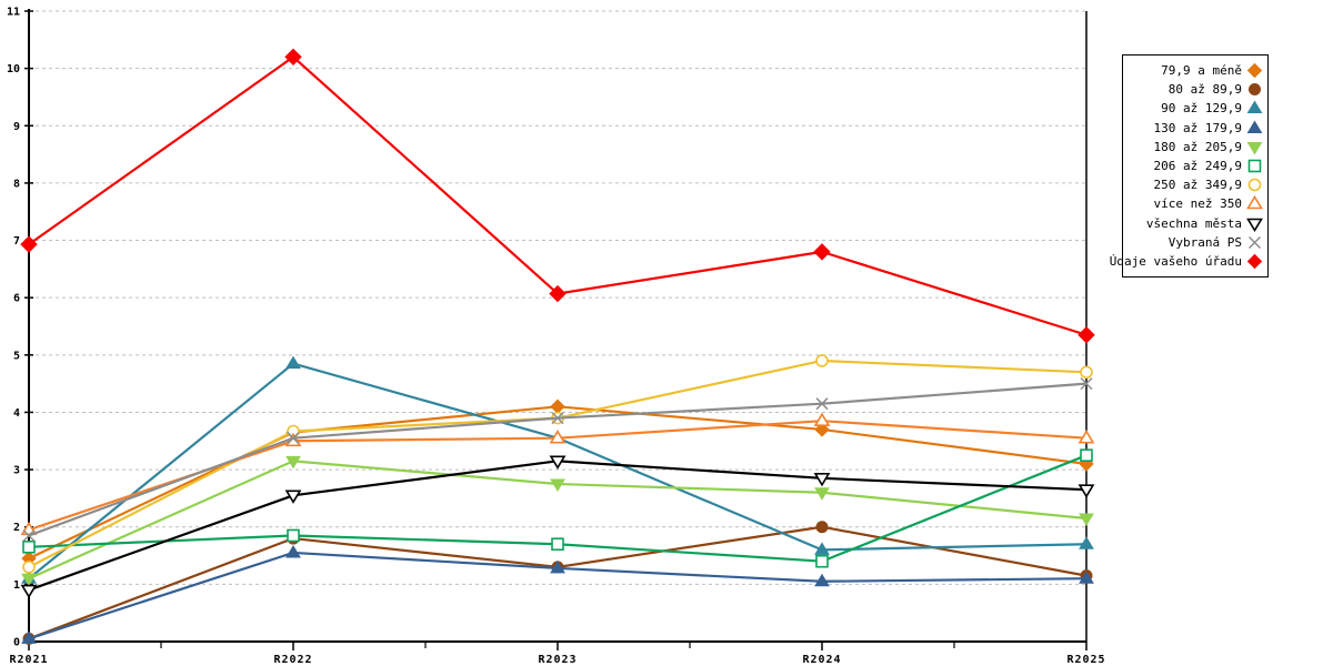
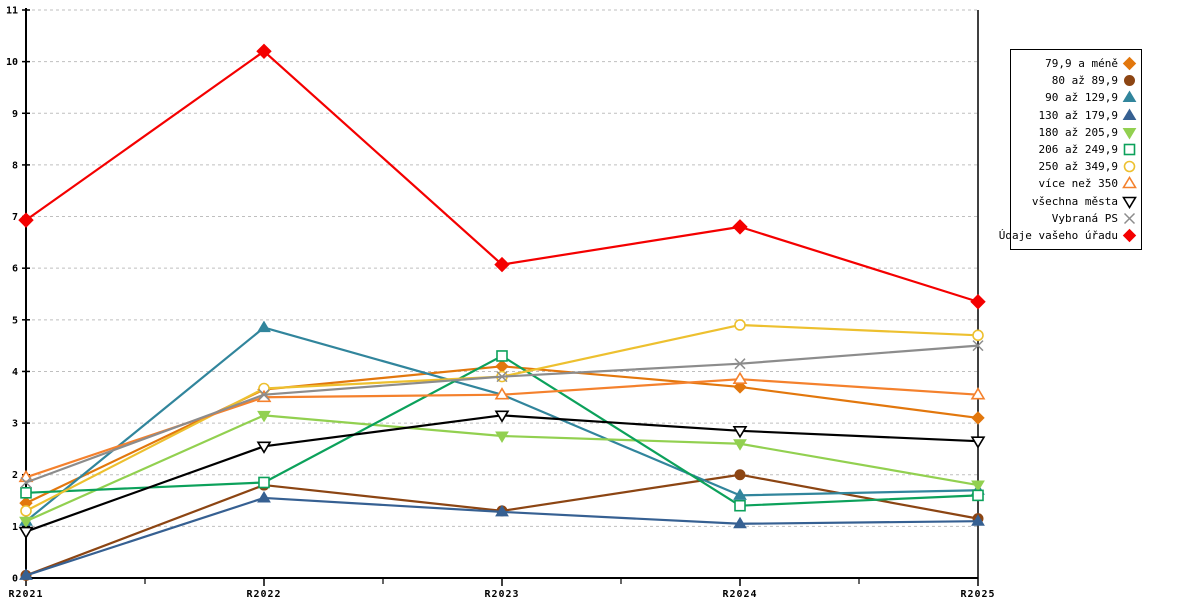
206 až 249,9/R2023: 1.7 -> 4.3
180 až 205,9/R2025: 2.1 -> 1.8
206 až 249,9/R2025: 3.2 -> 1.6
